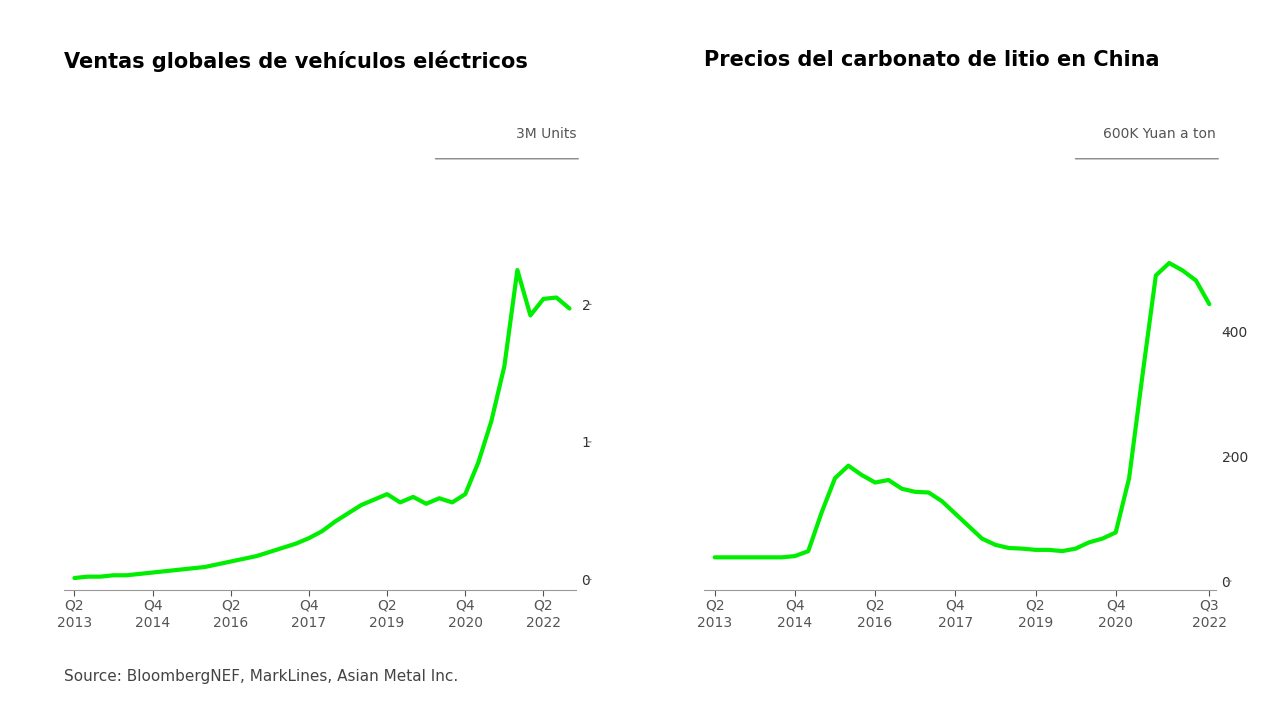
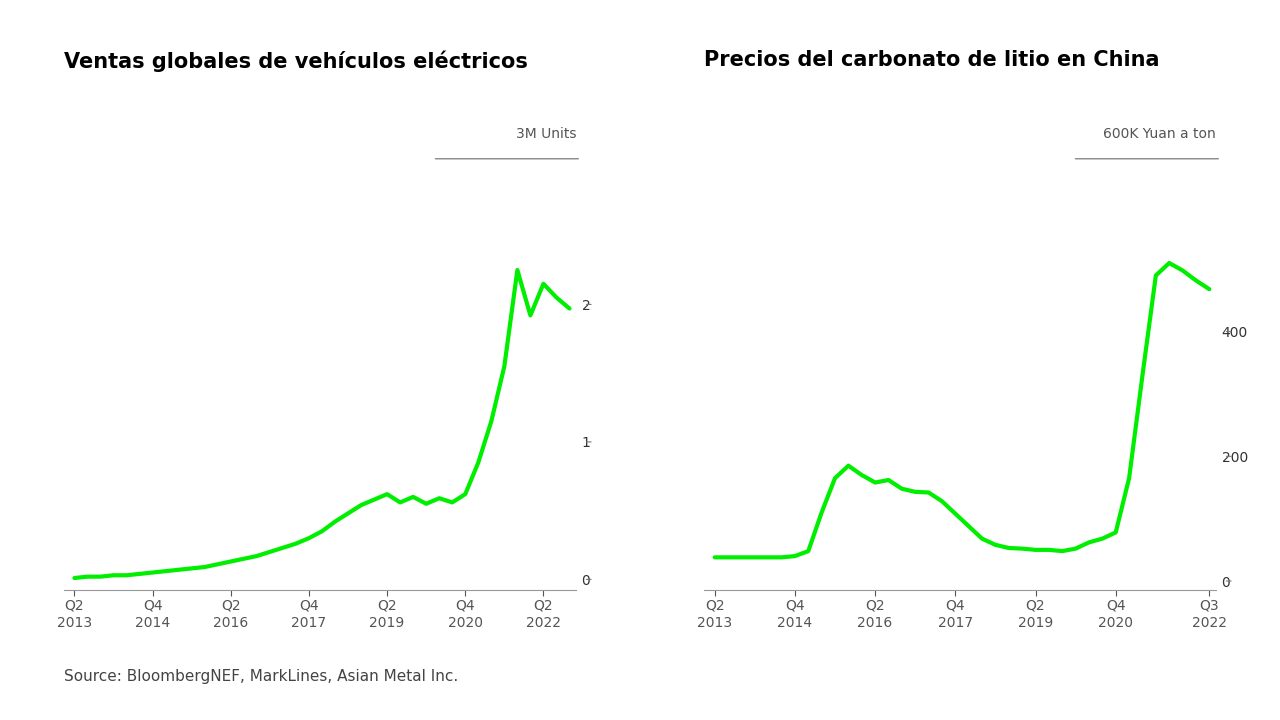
Q2 2022: 2.04 -> 2.15
Q3 2022: 444 -> 468
